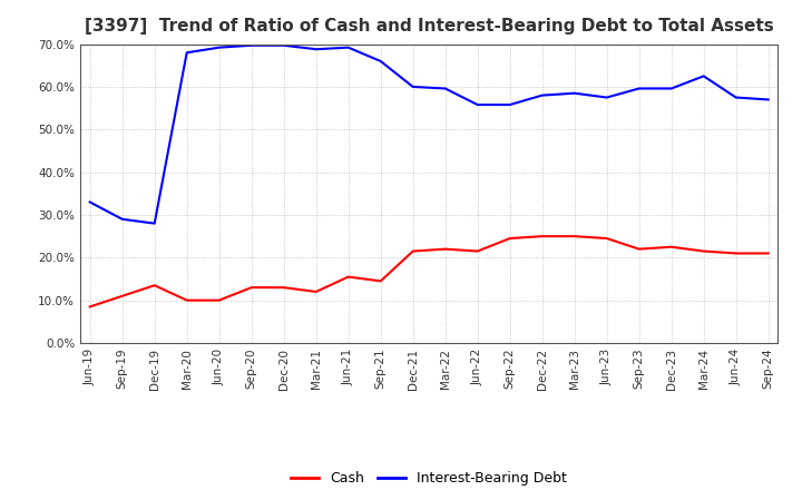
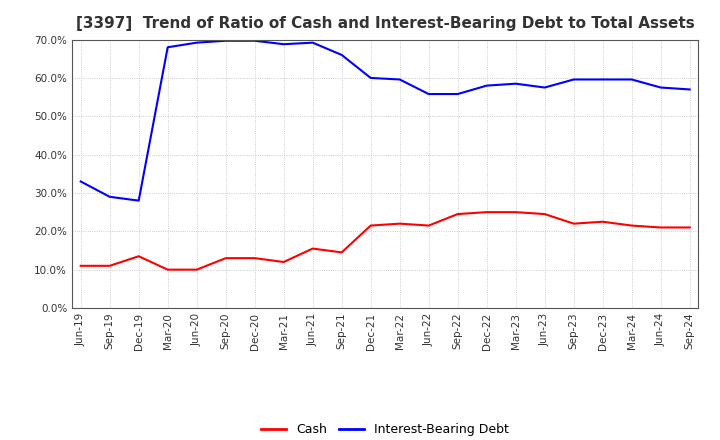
Cash/Jun-19: 8.5% -> 11.0%
Interest-Bearing Debt/Mar-24: 62.5% -> 59.6%
